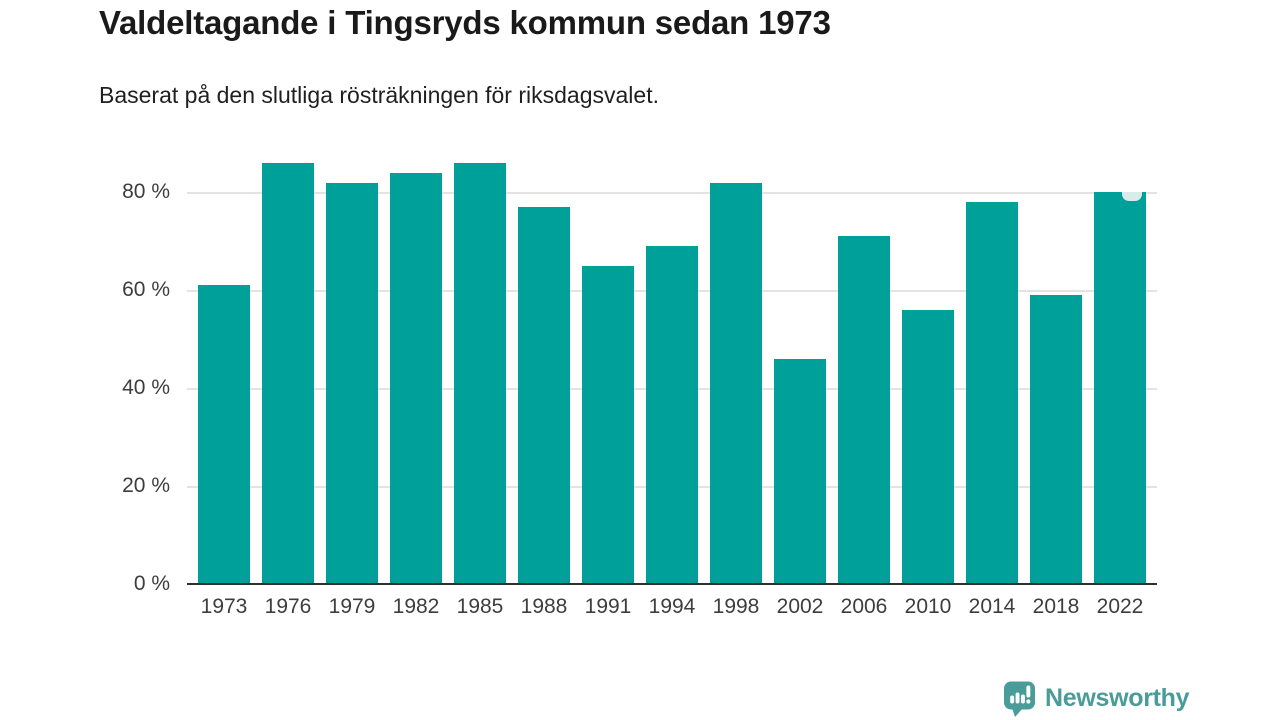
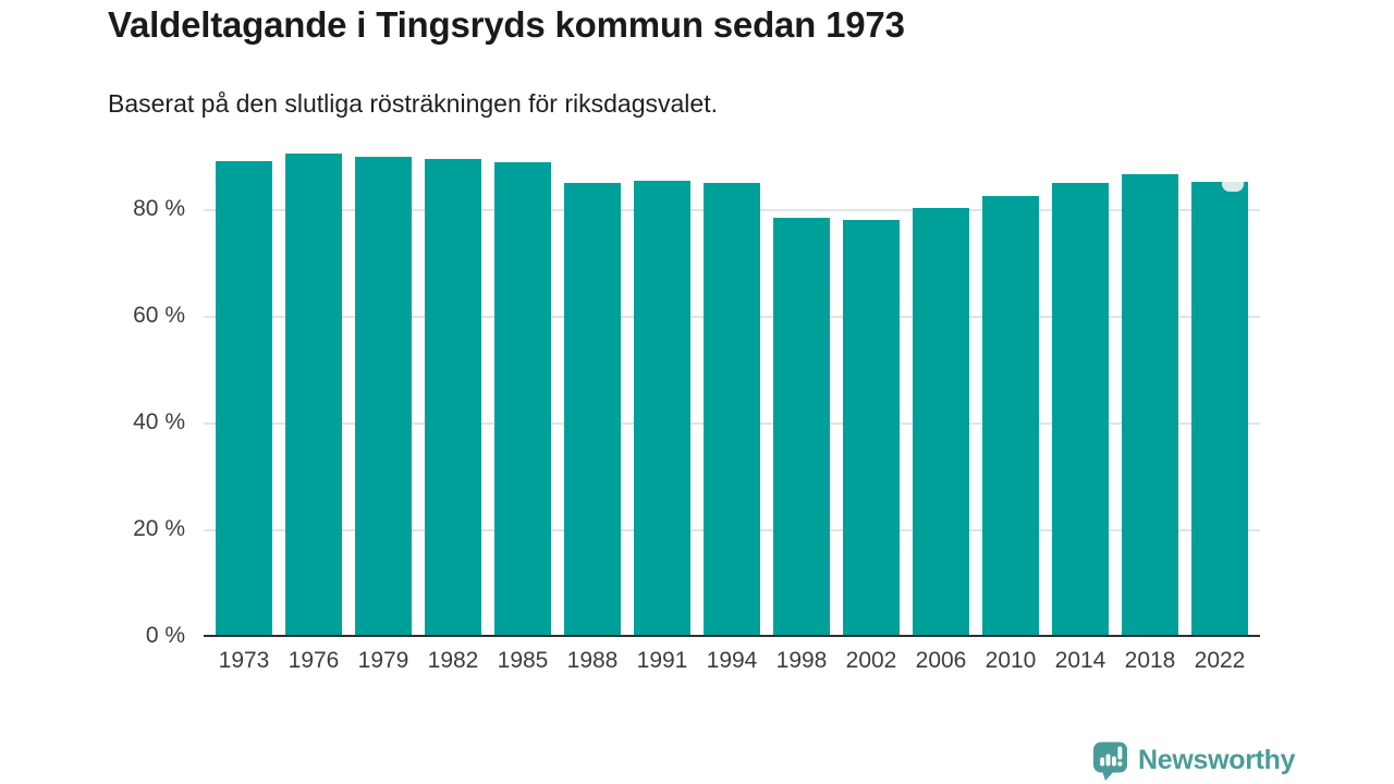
1973: 61% -> 89%
1976: 86% -> 90%
1979: 82% -> 90%
1982: 84% -> 89%
1985: 86% -> 89%
1988: 77% -> 85%
1991: 65% -> 85%
1994: 69% -> 85%
1998: 82% -> 78%
2002: 46% -> 78%
2006: 71% -> 80%
2010: 56% -> 82%
2014: 78% -> 85%
2018: 59% -> 87%
2022: 80% -> 85%
